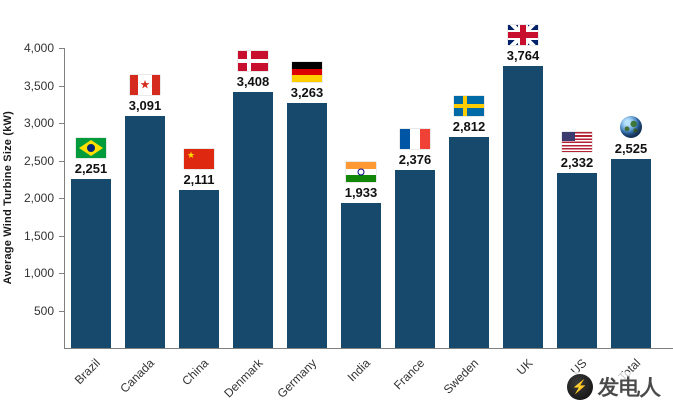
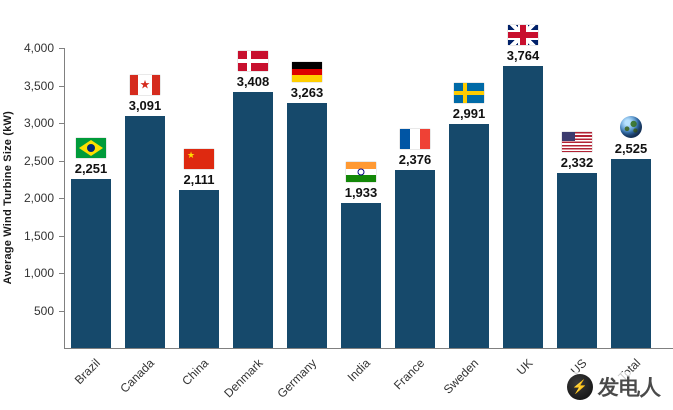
Sweden: 2,812 -> 2,991
